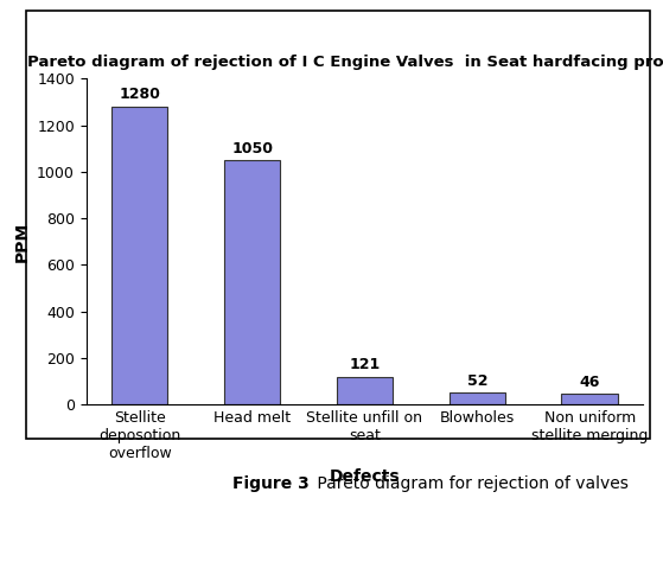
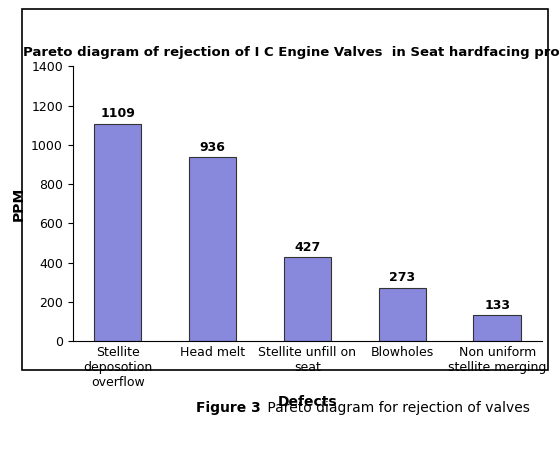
Stellite deposotion overflow: 1280 -> 1109
Head melt: 1050 -> 936
Stellite unfill on seat: 121 -> 427
Blowholes: 52 -> 273
Non uniform stellite merging: 46 -> 133
